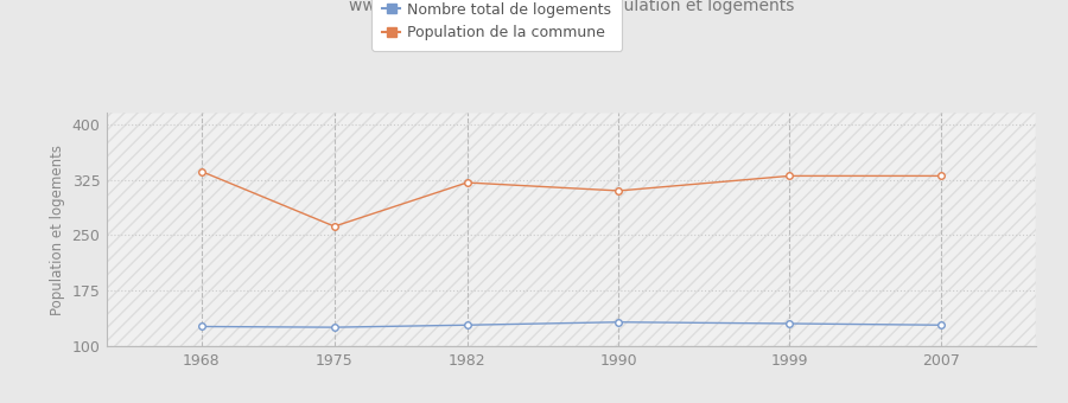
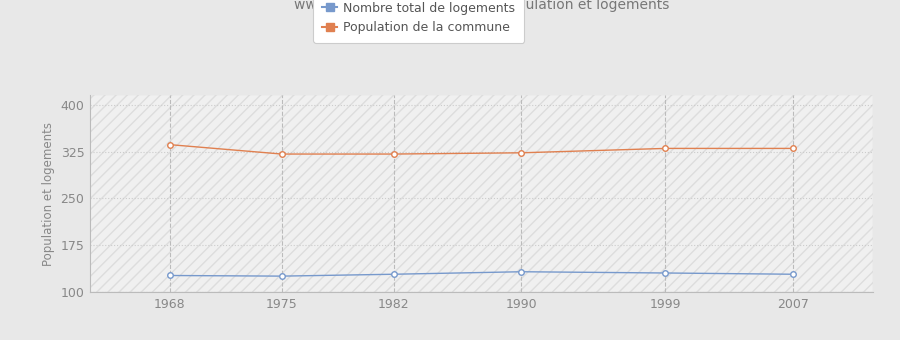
Population de la commune/1975: 262 -> 321
Population de la commune/1990: 310 -> 323
